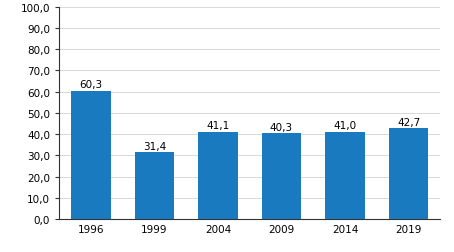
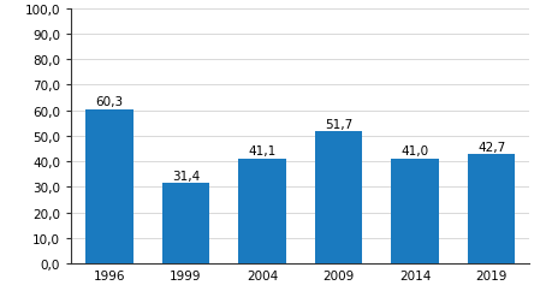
2009: 40,3 -> 51,7
